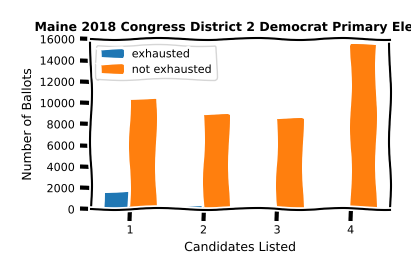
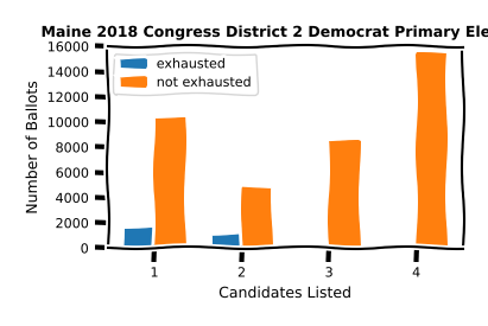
exhausted/2: 200 -> 1100
not exhausted/2: 8900 -> 4800
